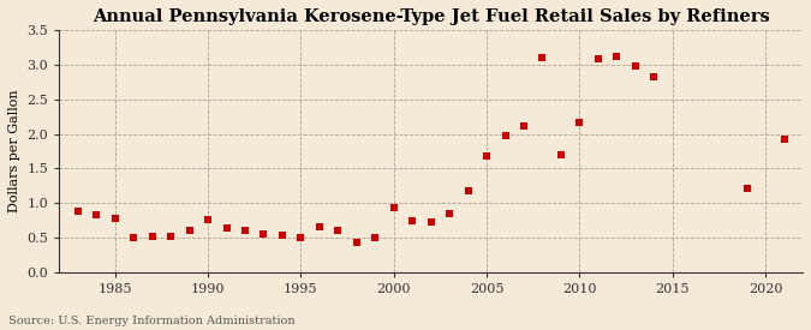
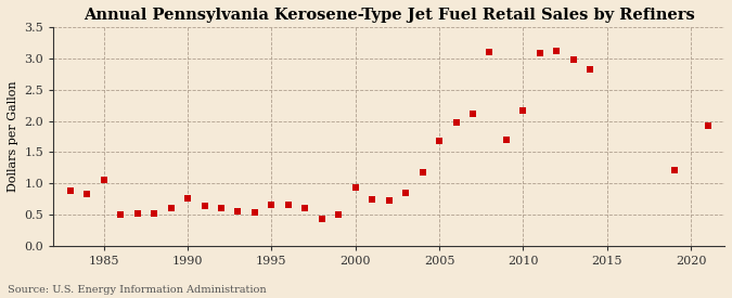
1985: 0.78 -> 1.06
1995: 0.51 -> 0.66
